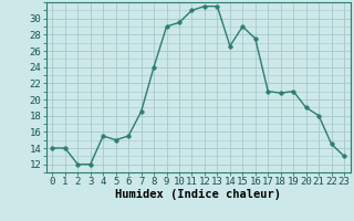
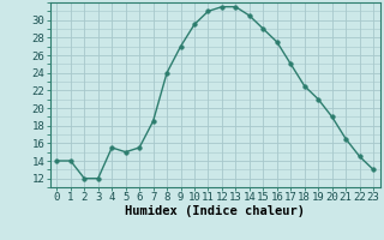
9: 29.0 -> 27.0
14: 26.6 -> 30.5
17: 21.0 -> 25.0
18: 20.8 -> 22.5
21: 18.0 -> 16.5
